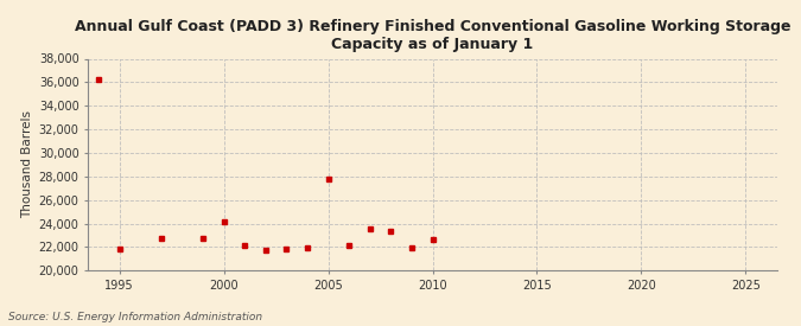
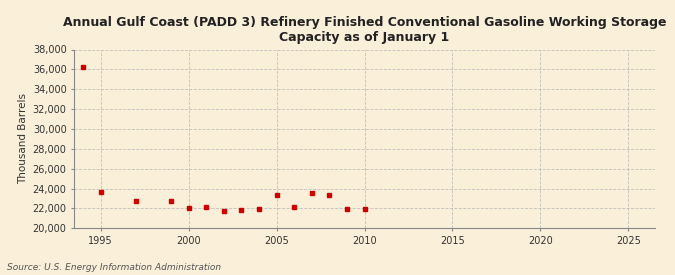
1995: 21,800 -> 23,700
2000: 24,200 -> 22,000
2005: 27,800 -> 23,300
2010: 22,600 -> 21,900
